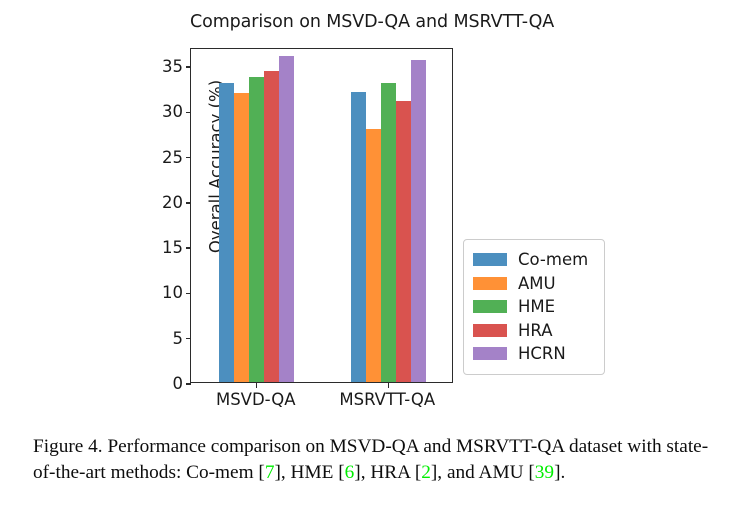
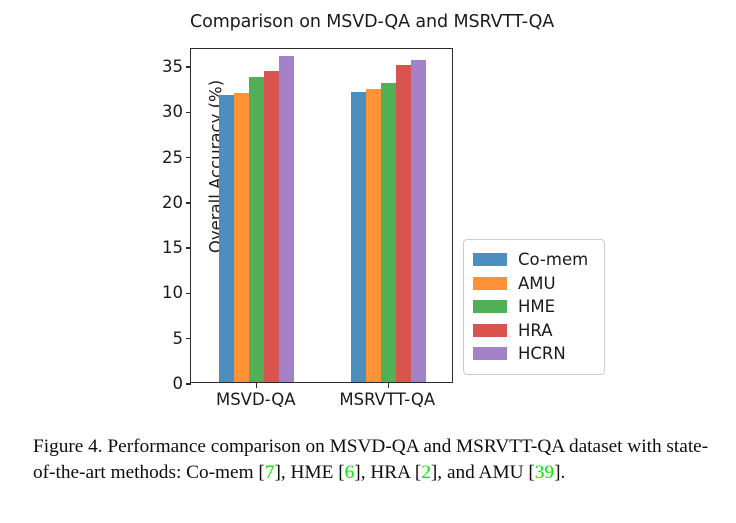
Co-mem/MSVD-QA: 33 -> 32
AMU/MSRVTT-QA: 28 -> 32
HRA/MSRVTT-QA: 31 -> 35
